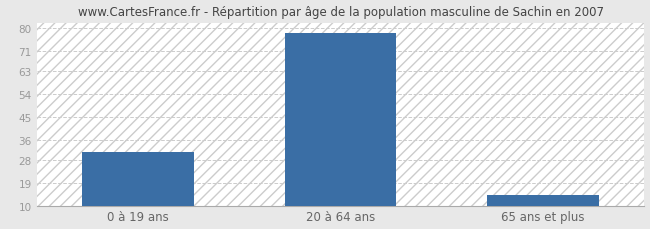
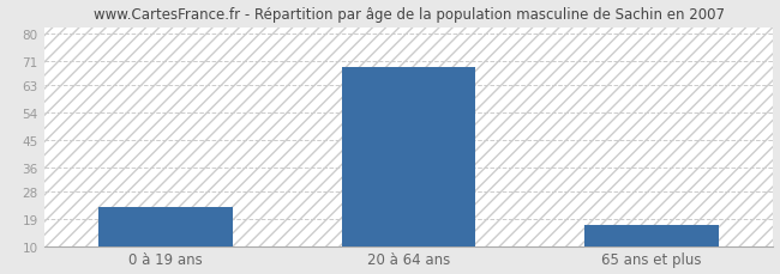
0 à 19 ans: 31 -> 23
20 à 64 ans: 78 -> 69
65 ans et plus: 14 -> 17
